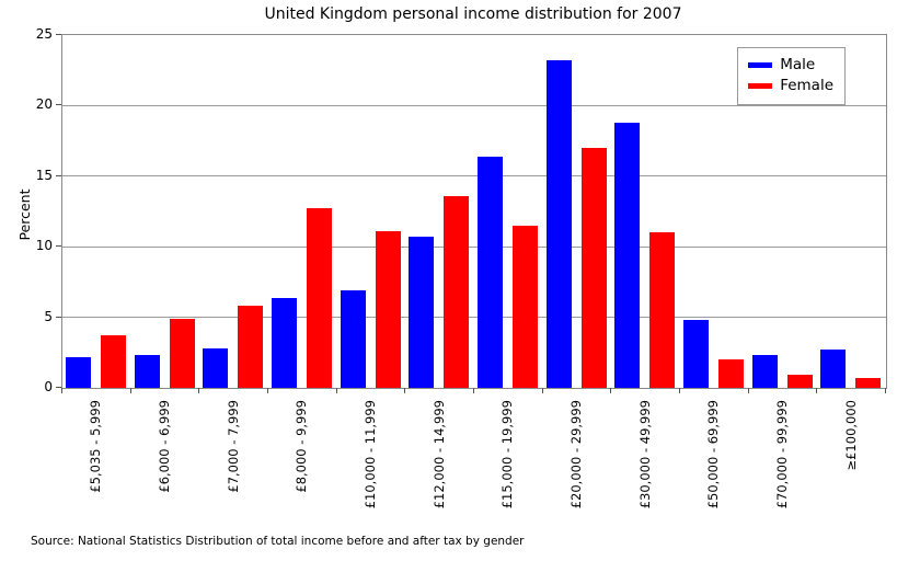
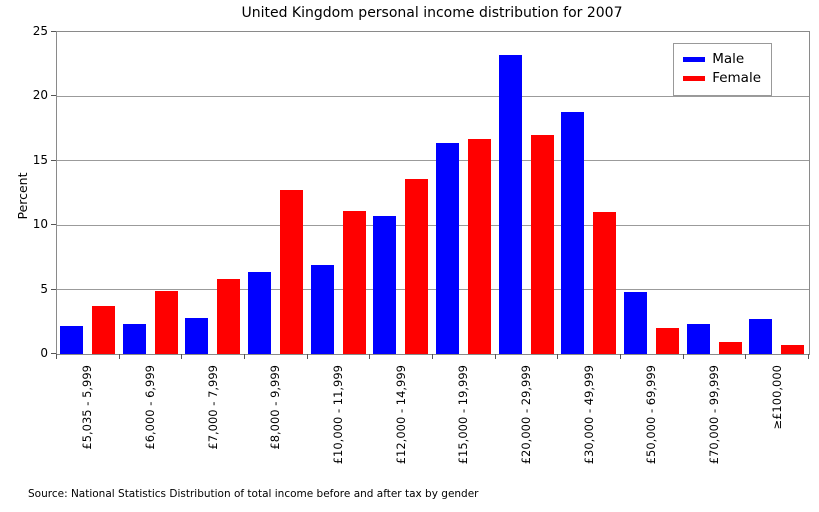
Female/£15,000 - 19,999: 11.5 -> 16.7
